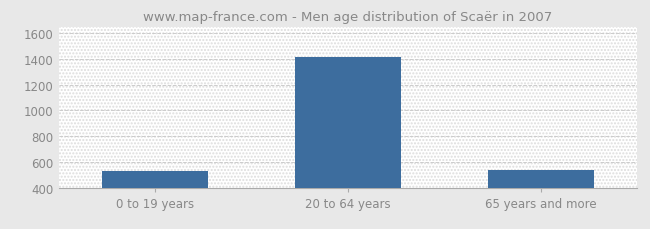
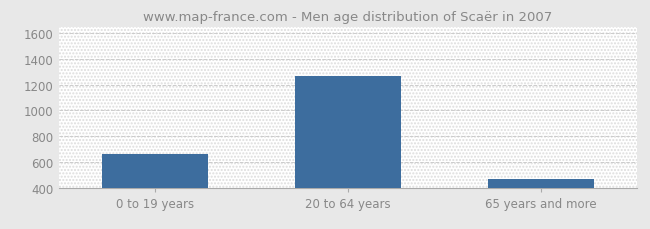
0 to 19 years: 530 -> 660
20 to 64 years: 1420 -> 1270
65 years and more: 540 -> 470
